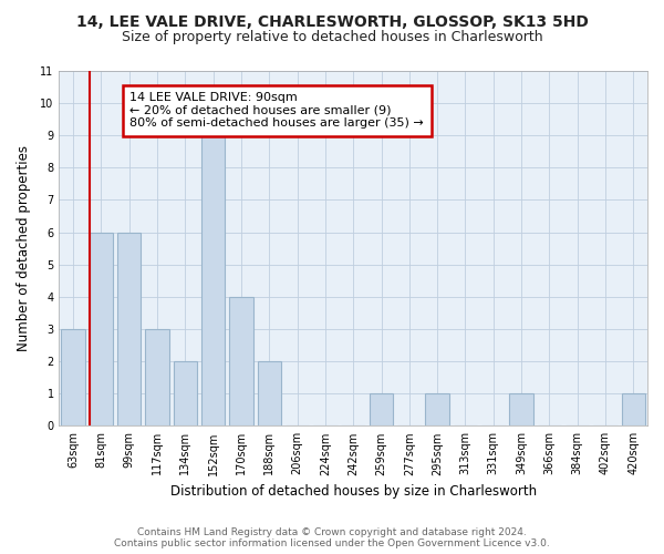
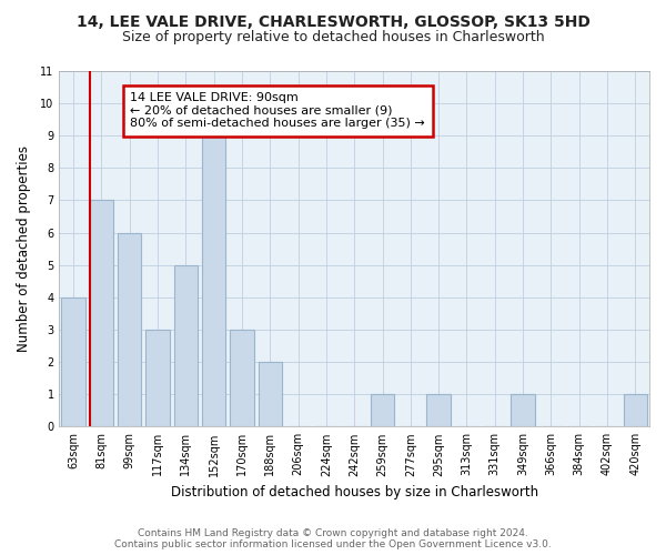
63sqm: 3 -> 4
81sqm: 6 -> 7
134sqm: 2 -> 5
170sqm: 4 -> 3
